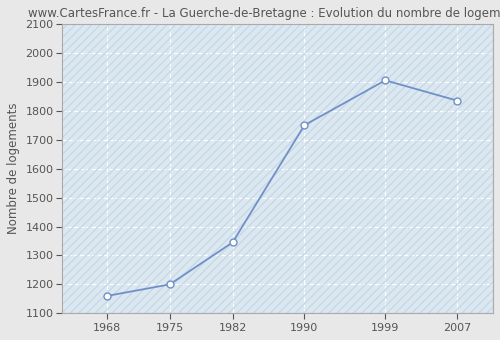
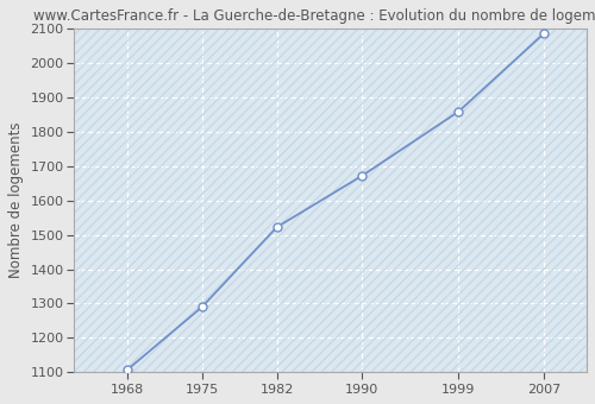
1968: 1160 -> 1107
1975: 1200 -> 1290
1982: 1345 -> 1522
1990: 1750 -> 1672
1999: 1905 -> 1858
2007: 1835 -> 2085
